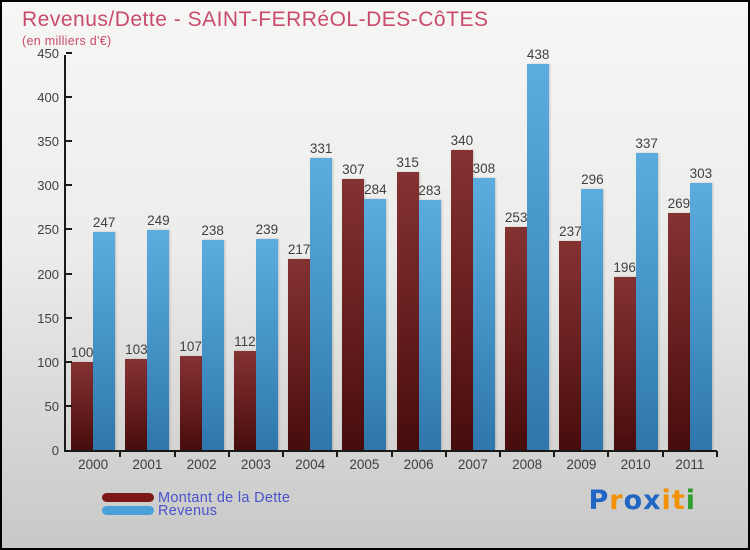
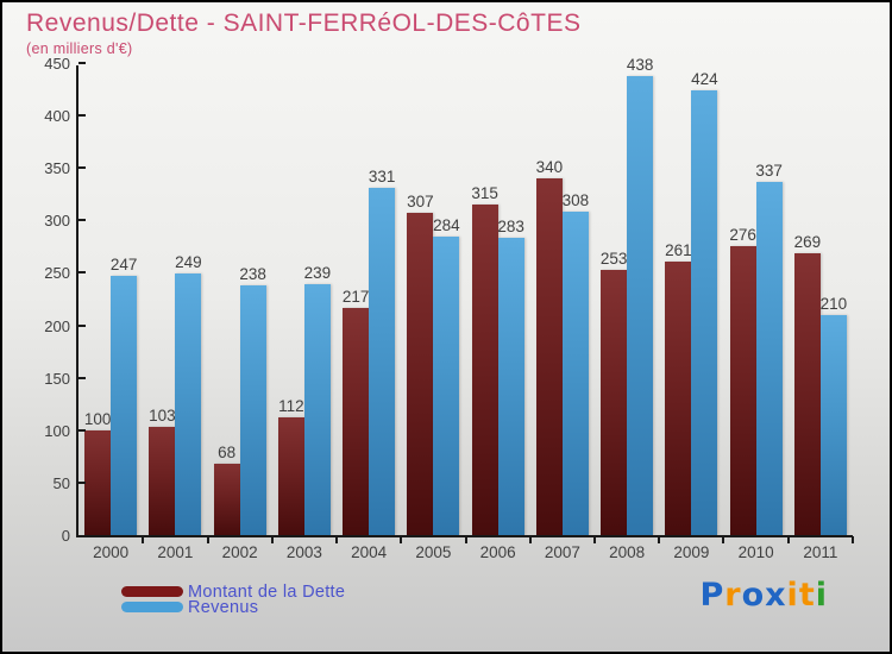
Montant de la Dette/2002: 107 -> 68
Montant de la Dette/2009: 237 -> 261
Revenus/2009: 296 -> 424
Montant de la Dette/2010: 196 -> 276
Revenus/2011: 303 -> 210
